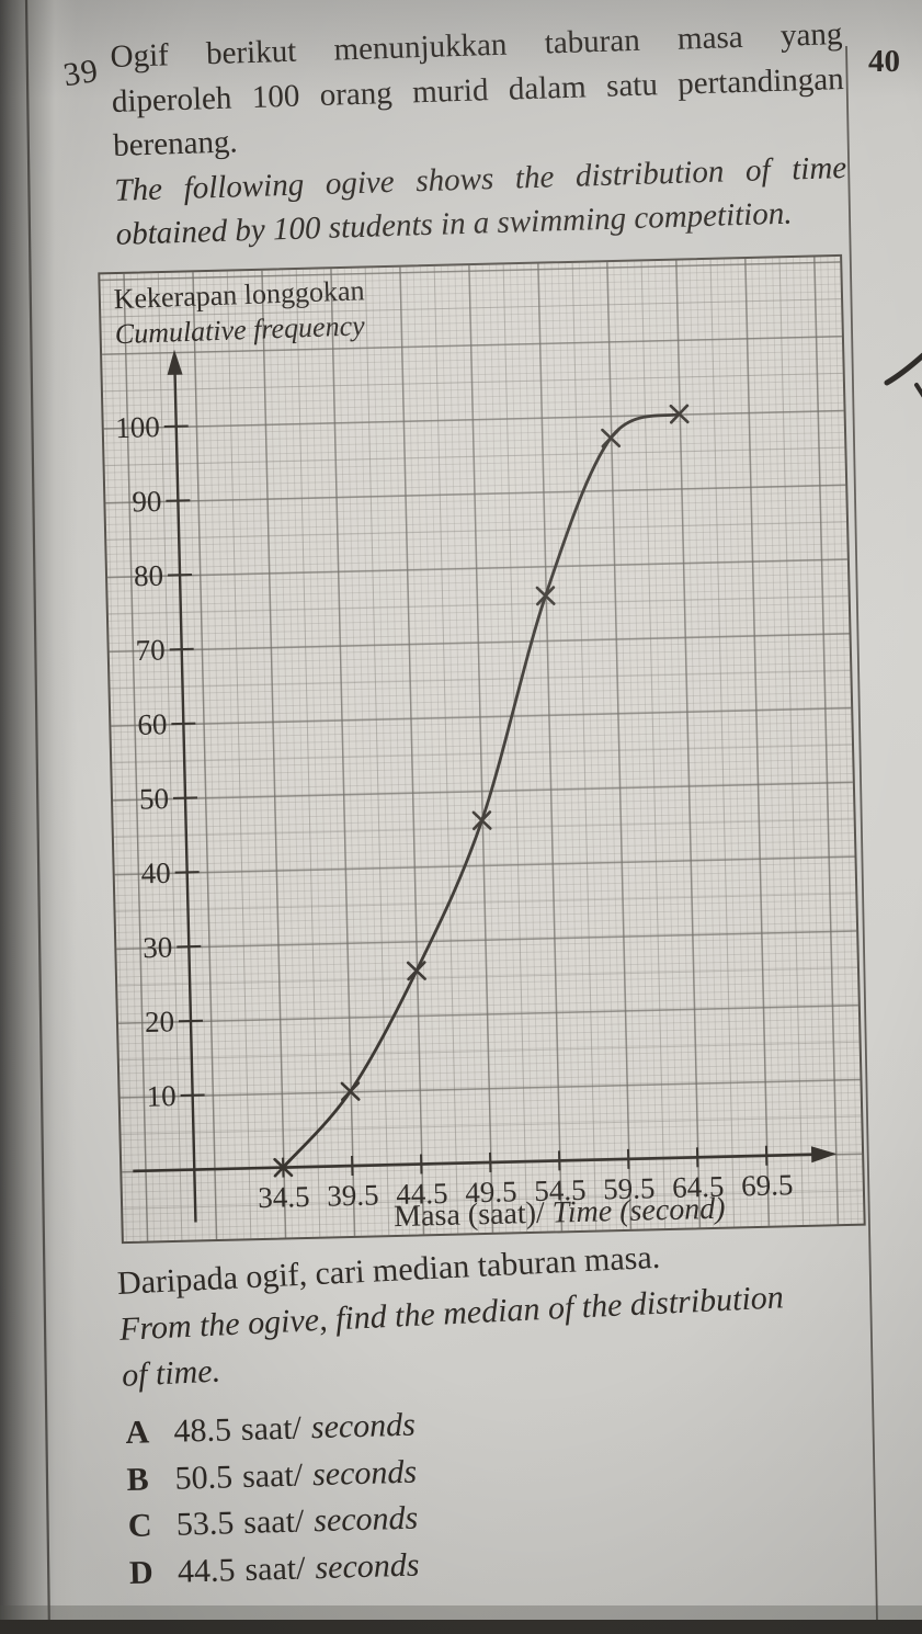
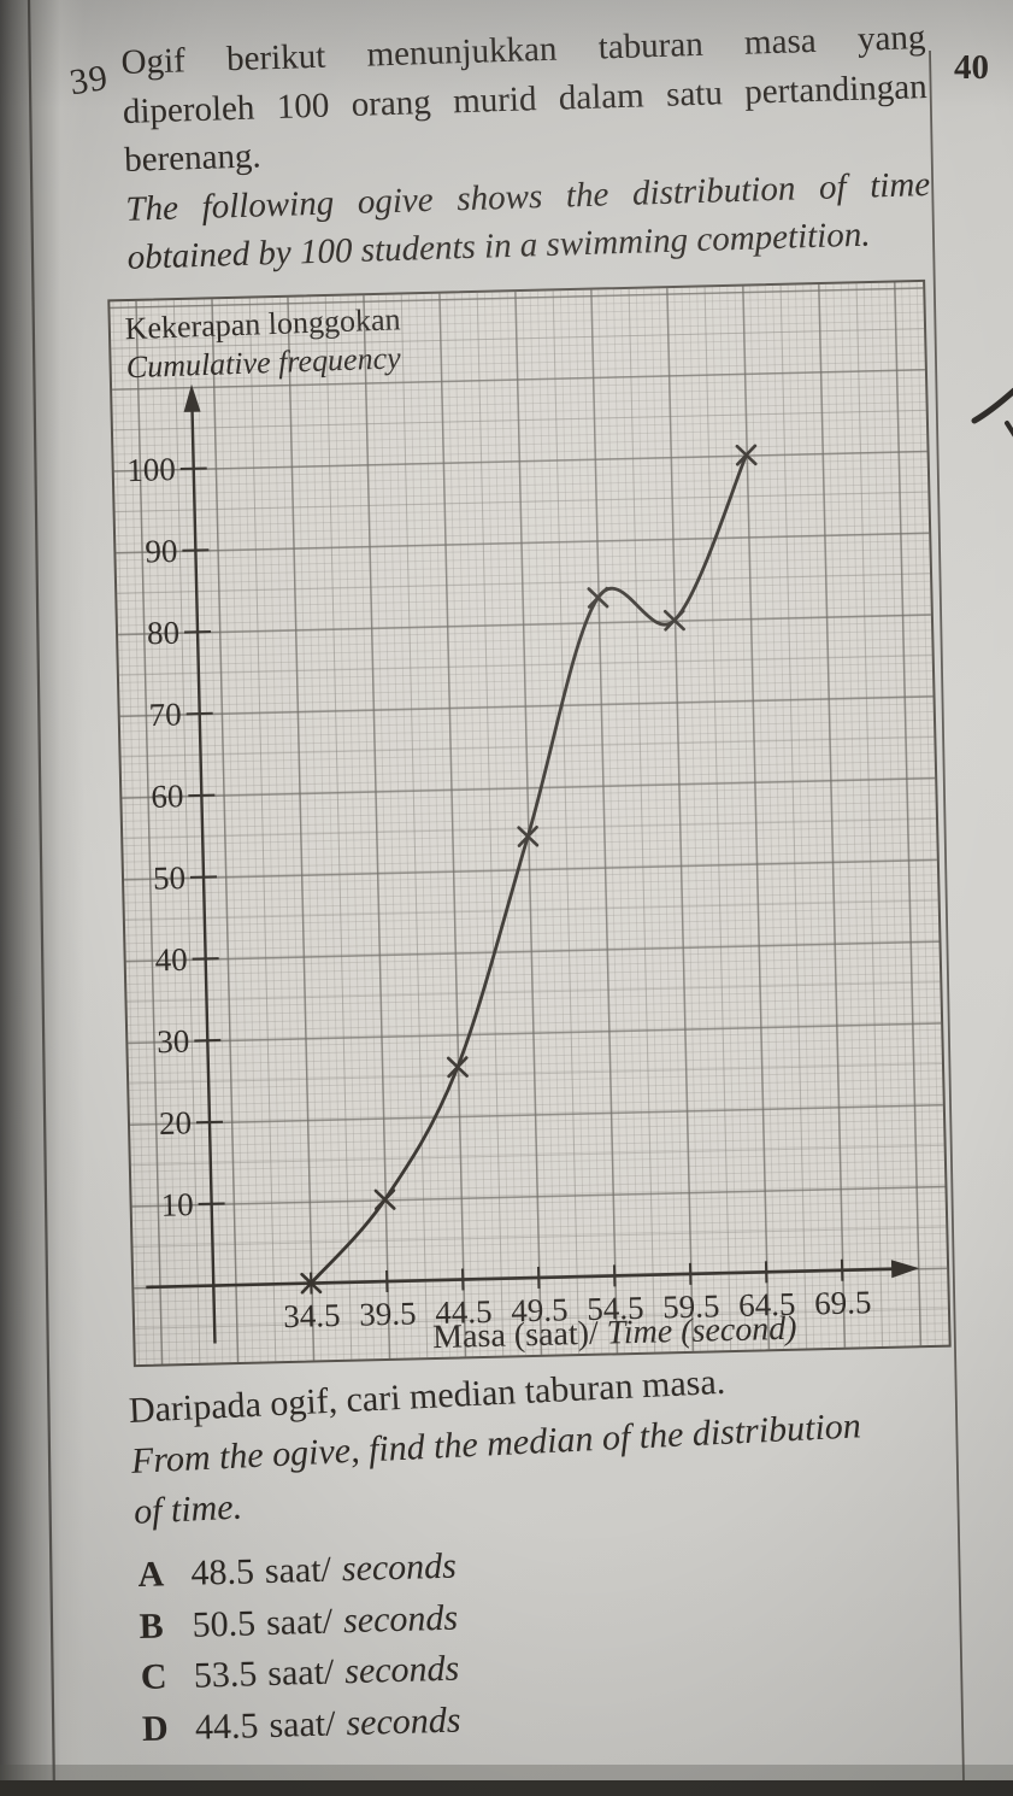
49.5: 46 -> 54
54.5: 76 -> 83
59.5: 97 -> 80
